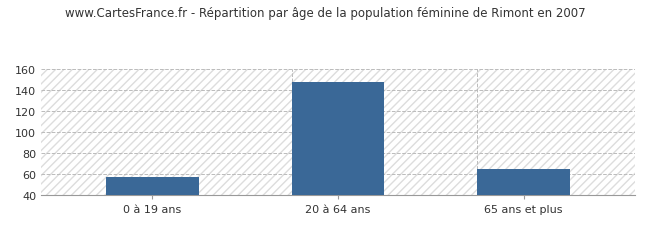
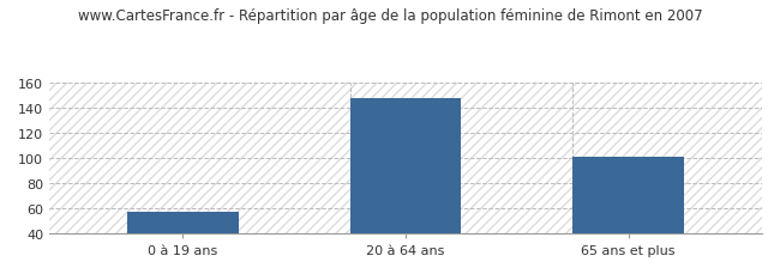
65 ans et plus: 65 -> 101
